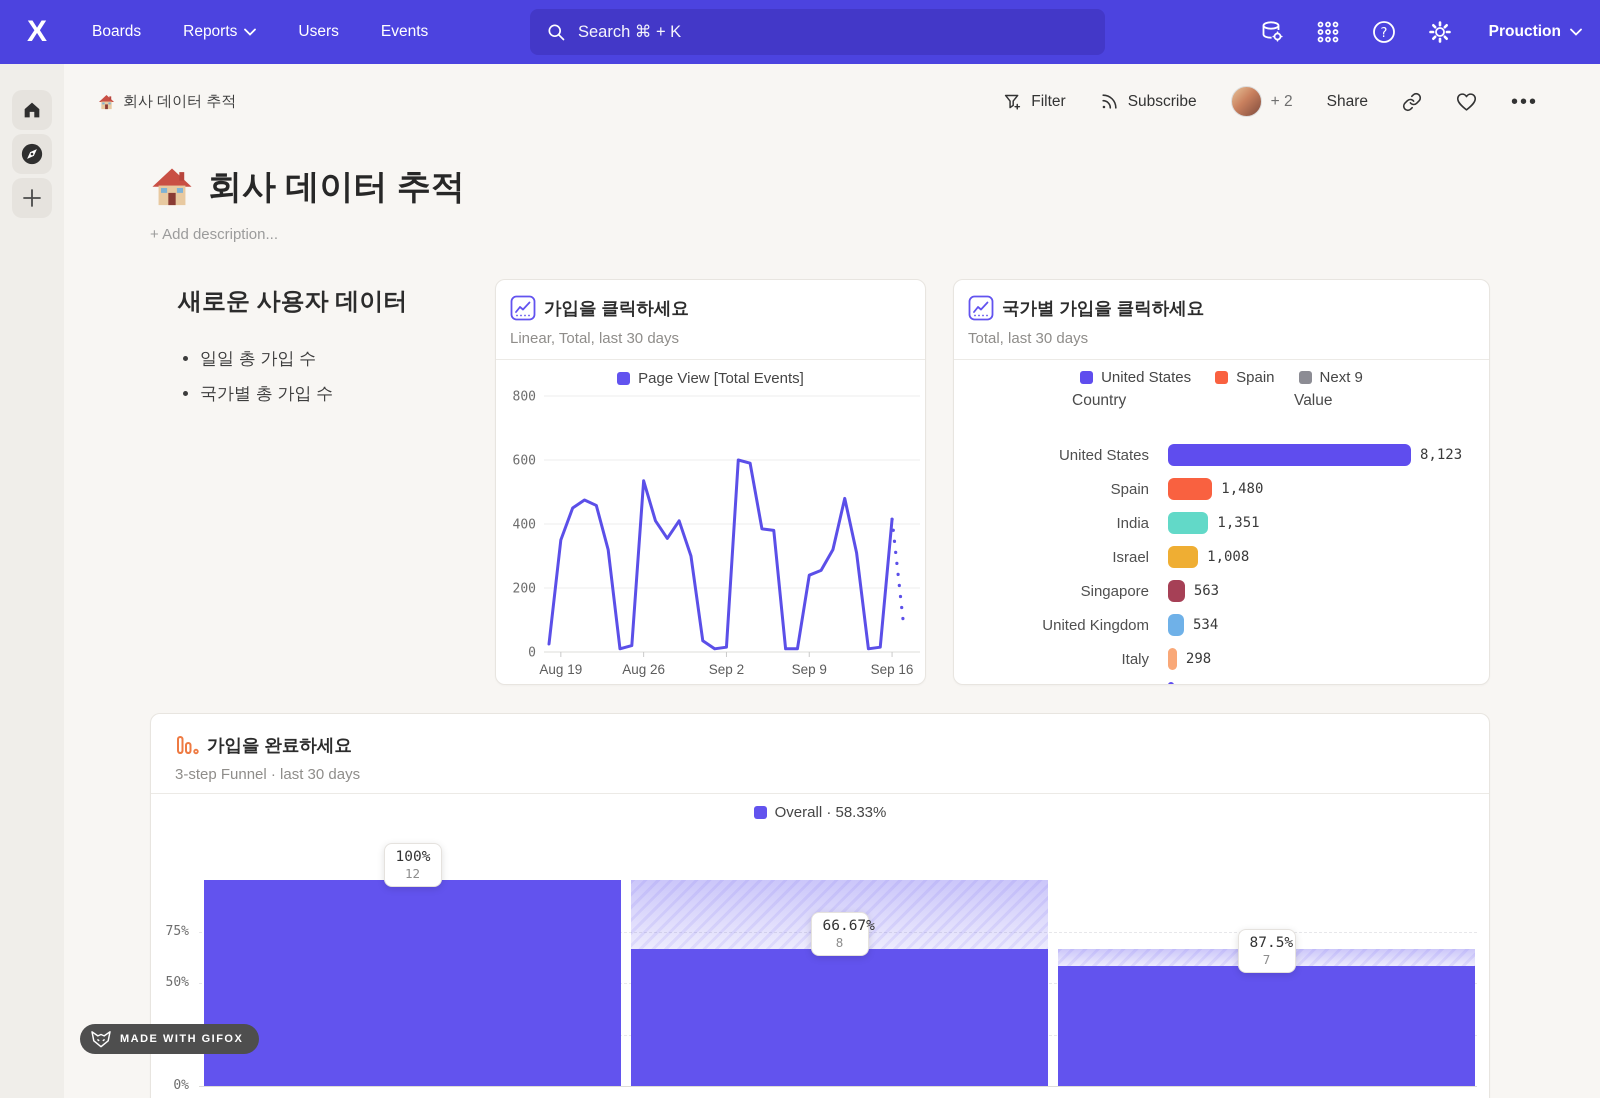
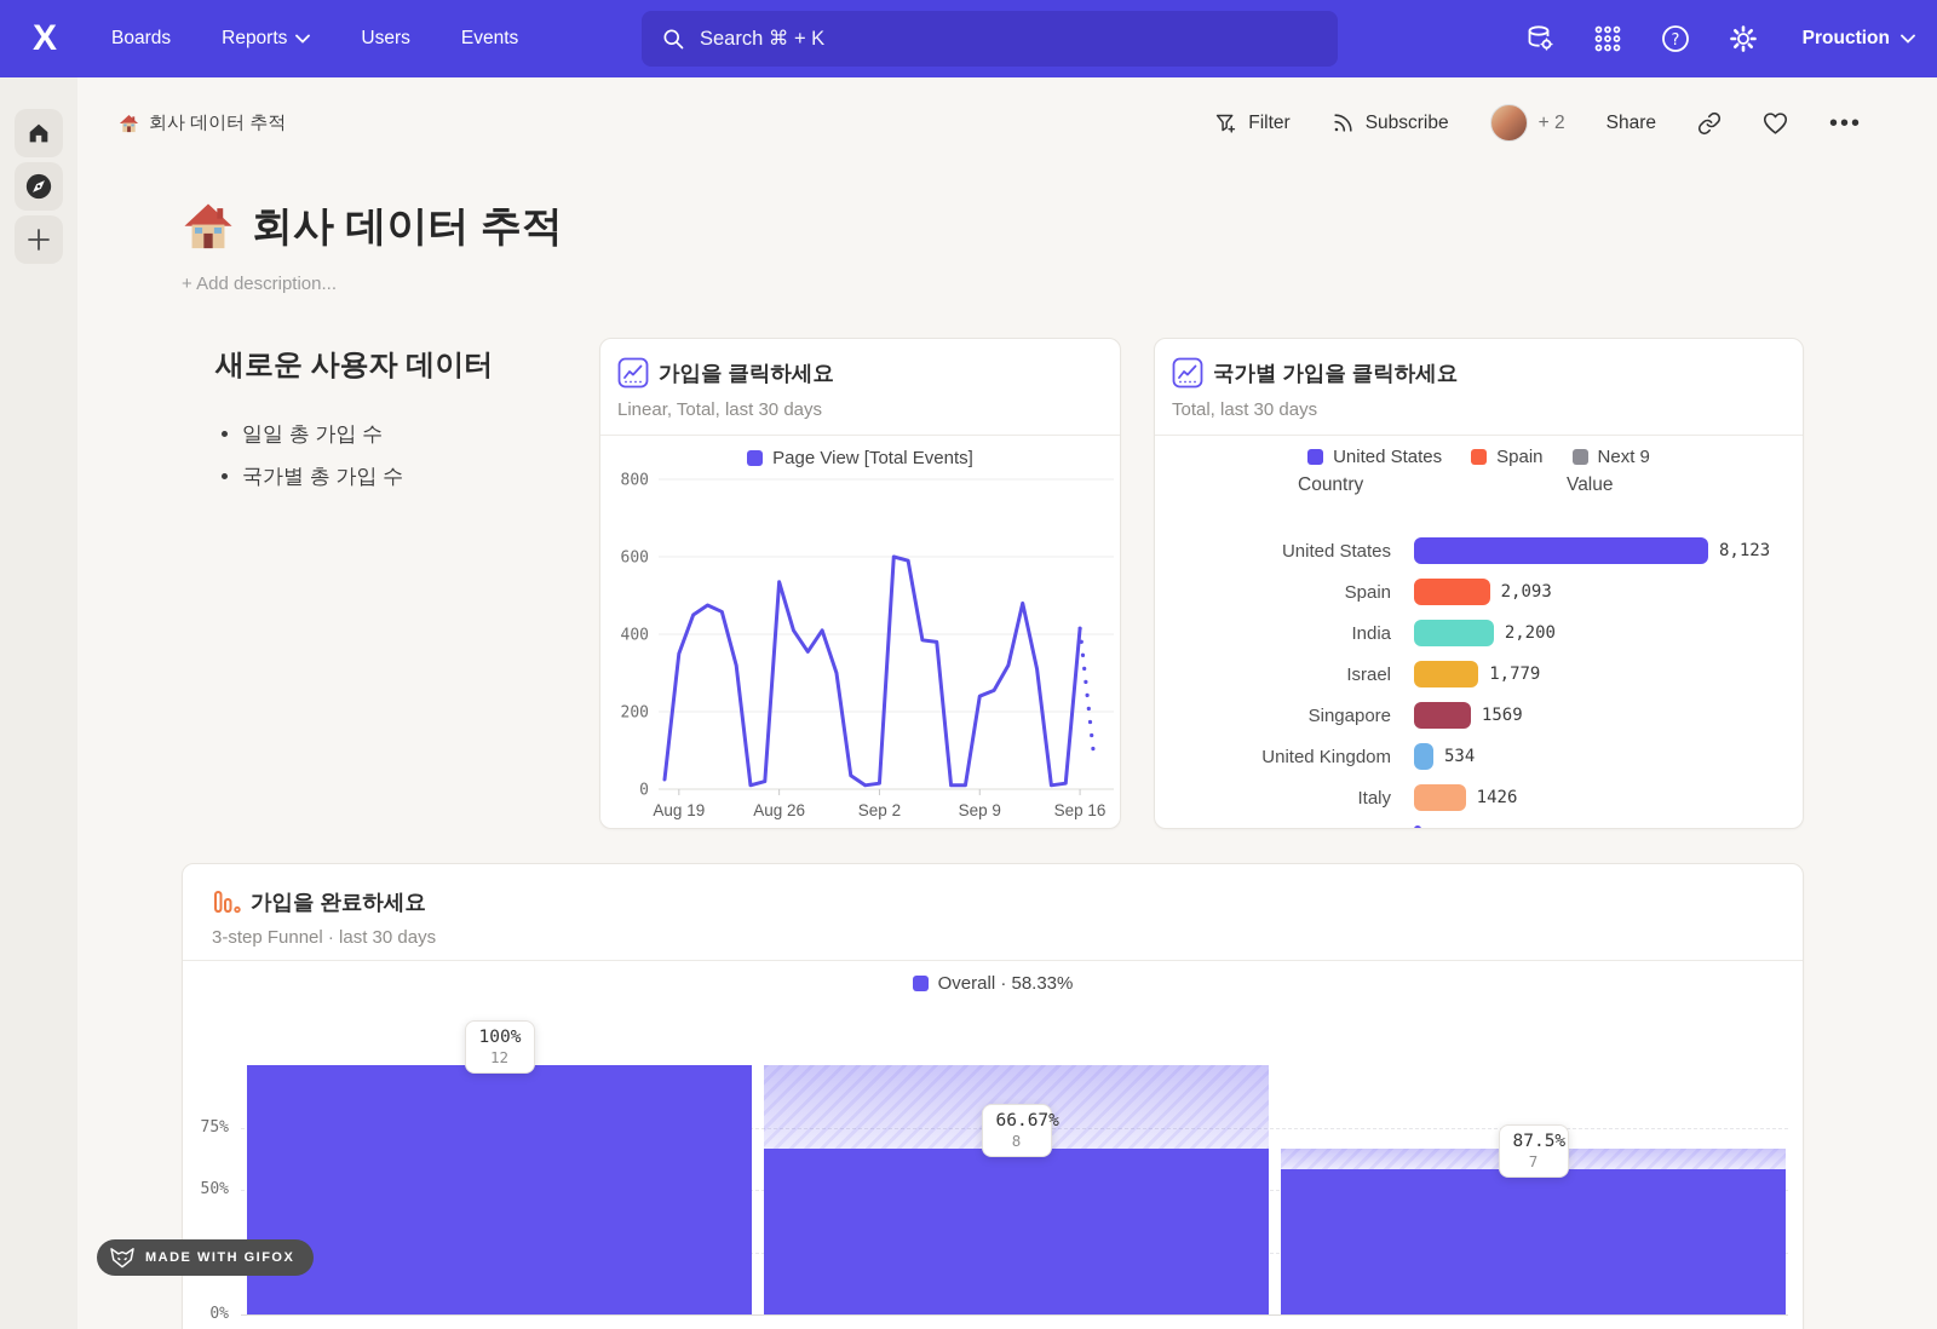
국가별 가입을 클릭하세요/Spain: 1,480 -> 2,093
국가별 가입을 클릭하세요/India: 1,351 -> 2,200
국가별 가입을 클릭하세요/Israel: 1,008 -> 1,779
국가별 가입을 클릭하세요/Singapore: 563 -> 1569
국가별 가입을 클릭하세요/Italy: 298 -> 1426
